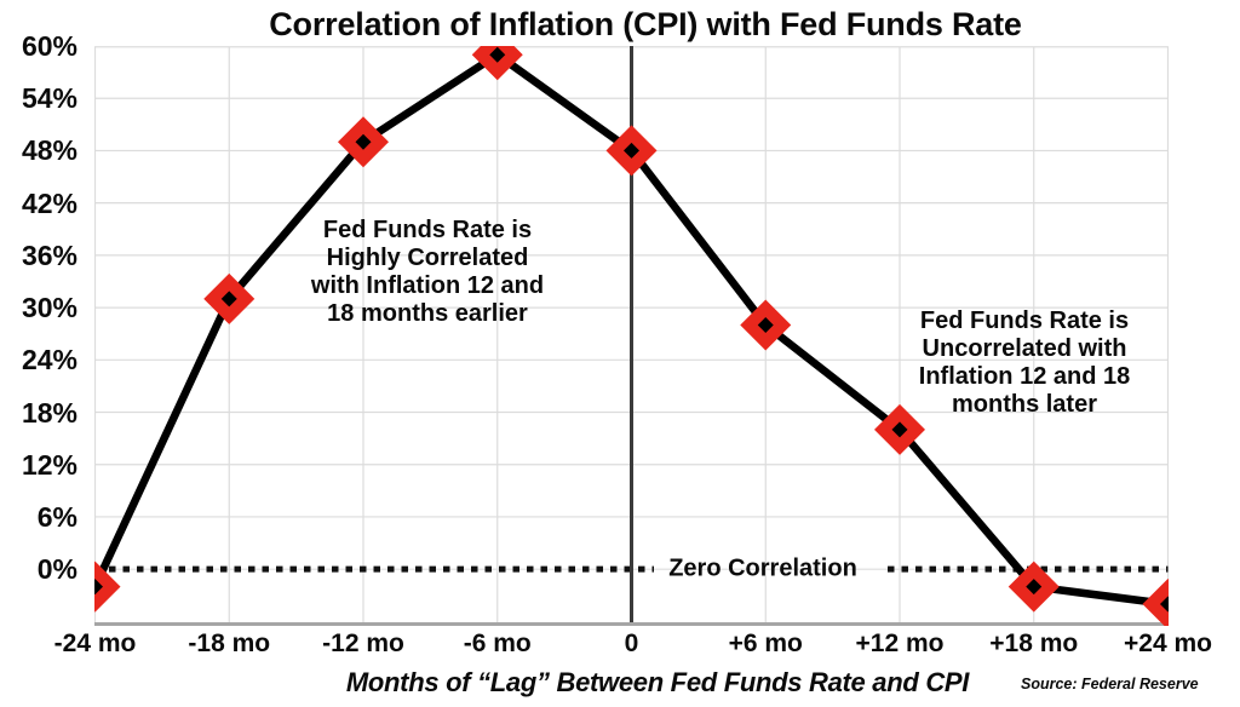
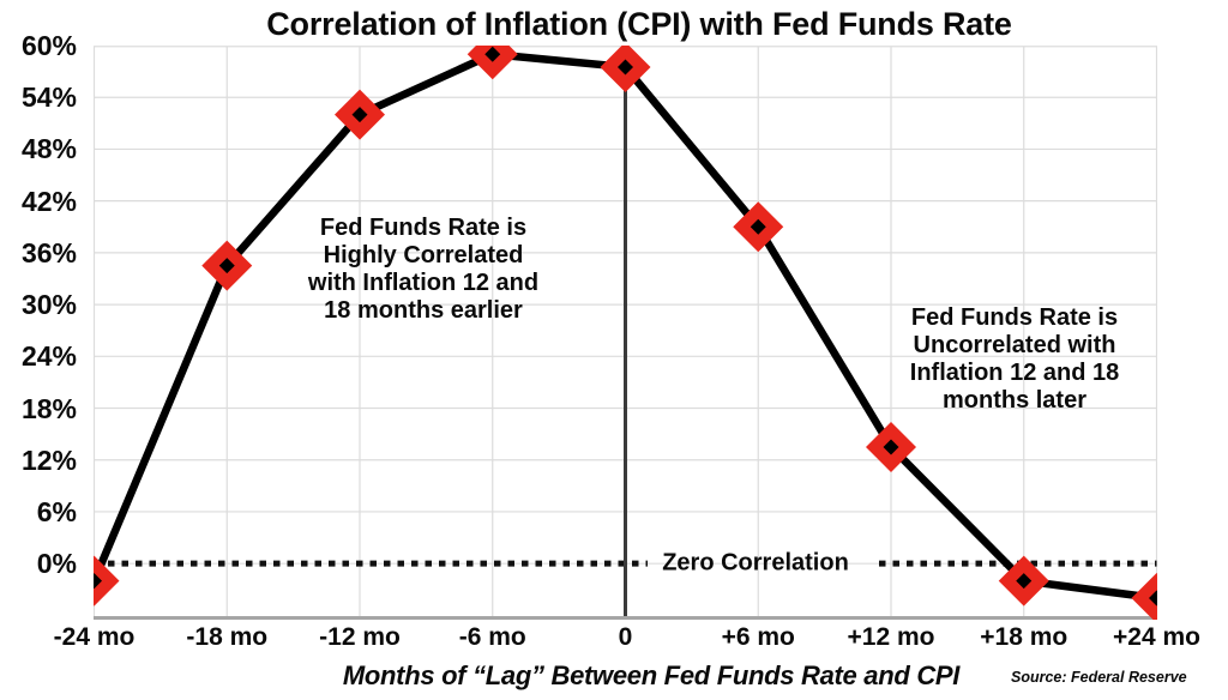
-18 mo: 31% -> 34%
-12 mo: 49% -> 52%
0: 48% -> 58%
+6 mo: 28% -> 39%
+12 mo: 16% -> 14%
